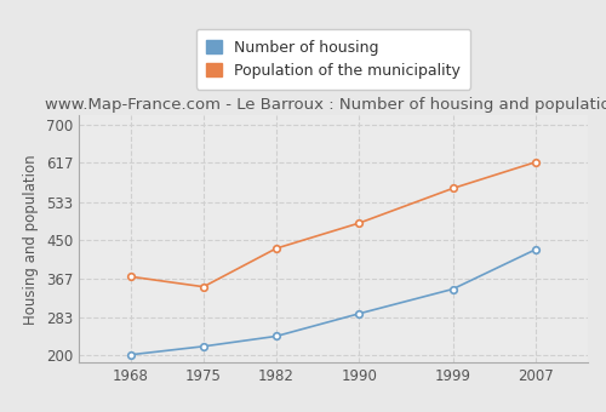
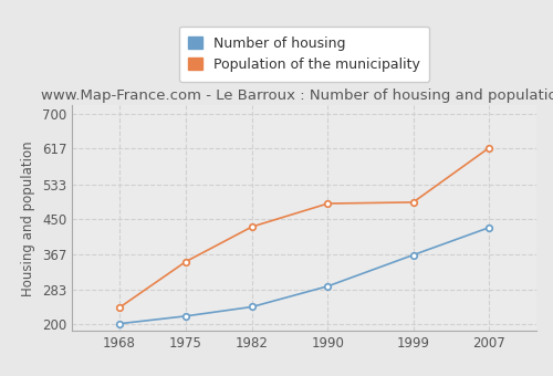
Population of the municipality/1968: 371 -> 240
Number of housing/1999: 344 -> 365
Population of the municipality/1999: 562 -> 490
